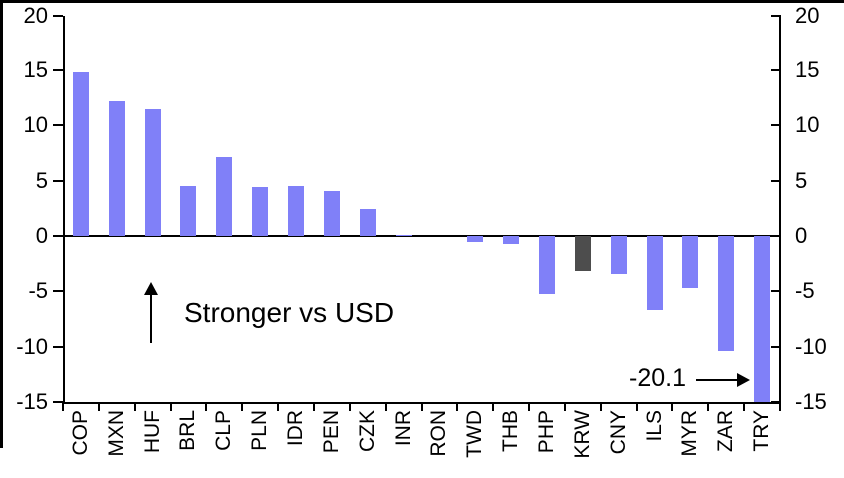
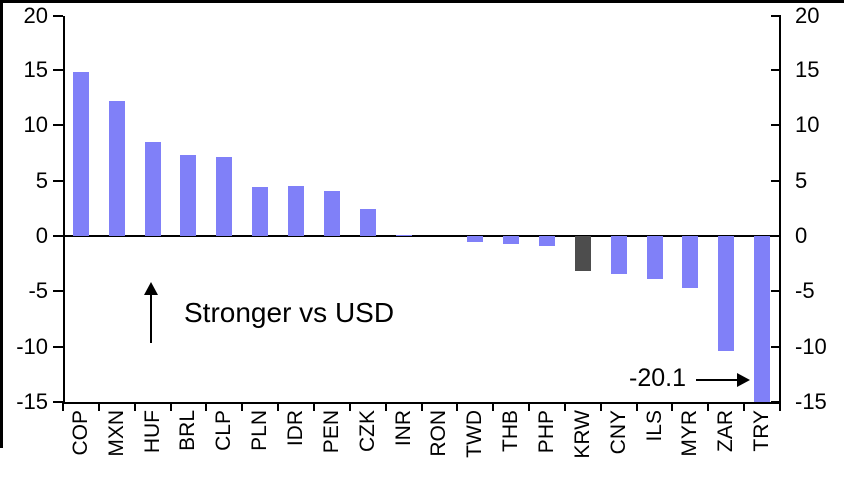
HUF: 11.5 -> 8.5
BRL: 4.5 -> 7.3
PHP: -5.2 -> -0.9
ILS: -6.7 -> -3.9
